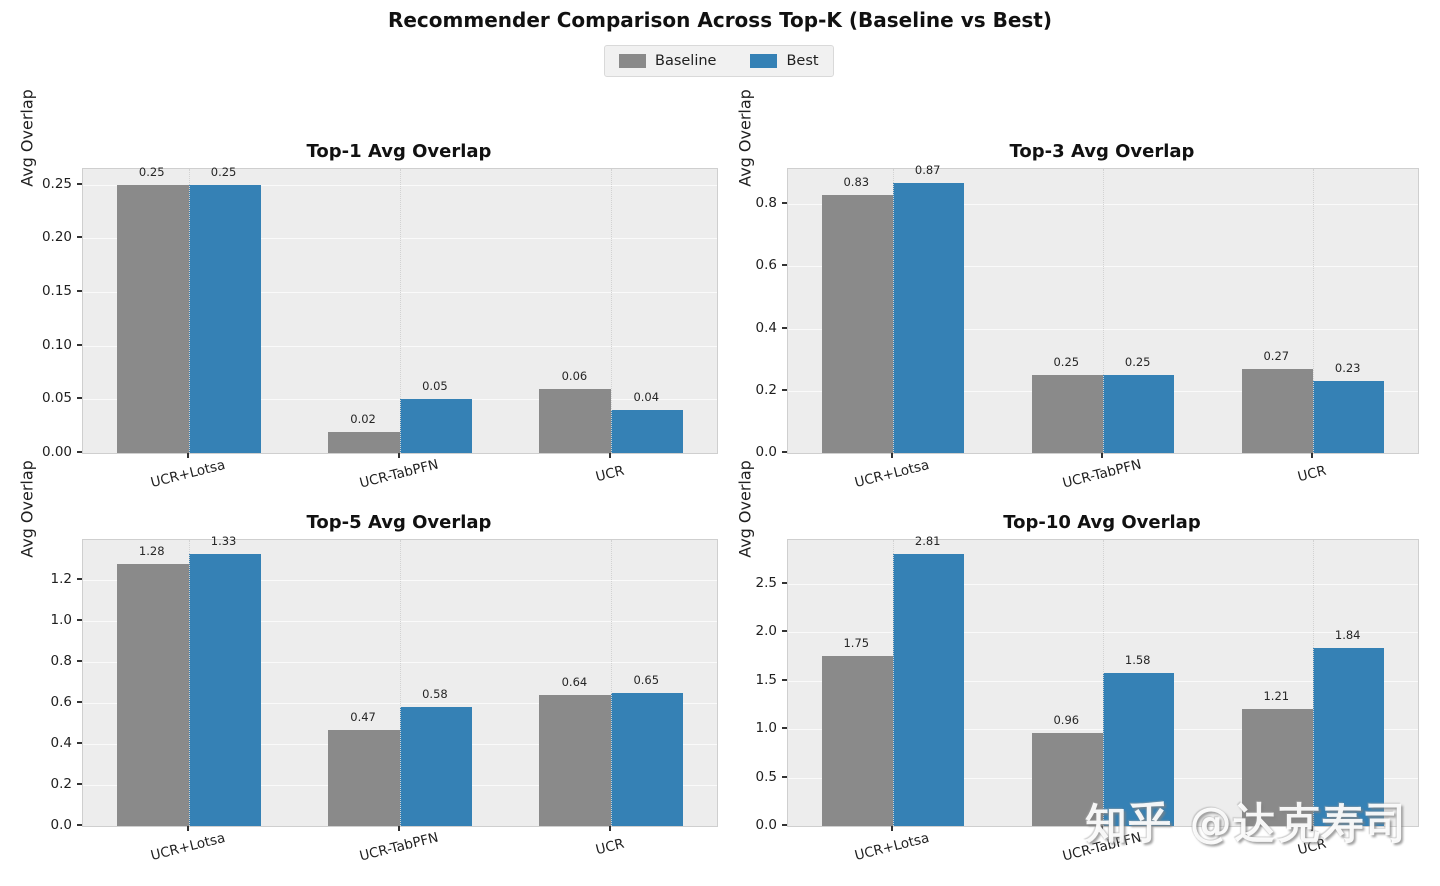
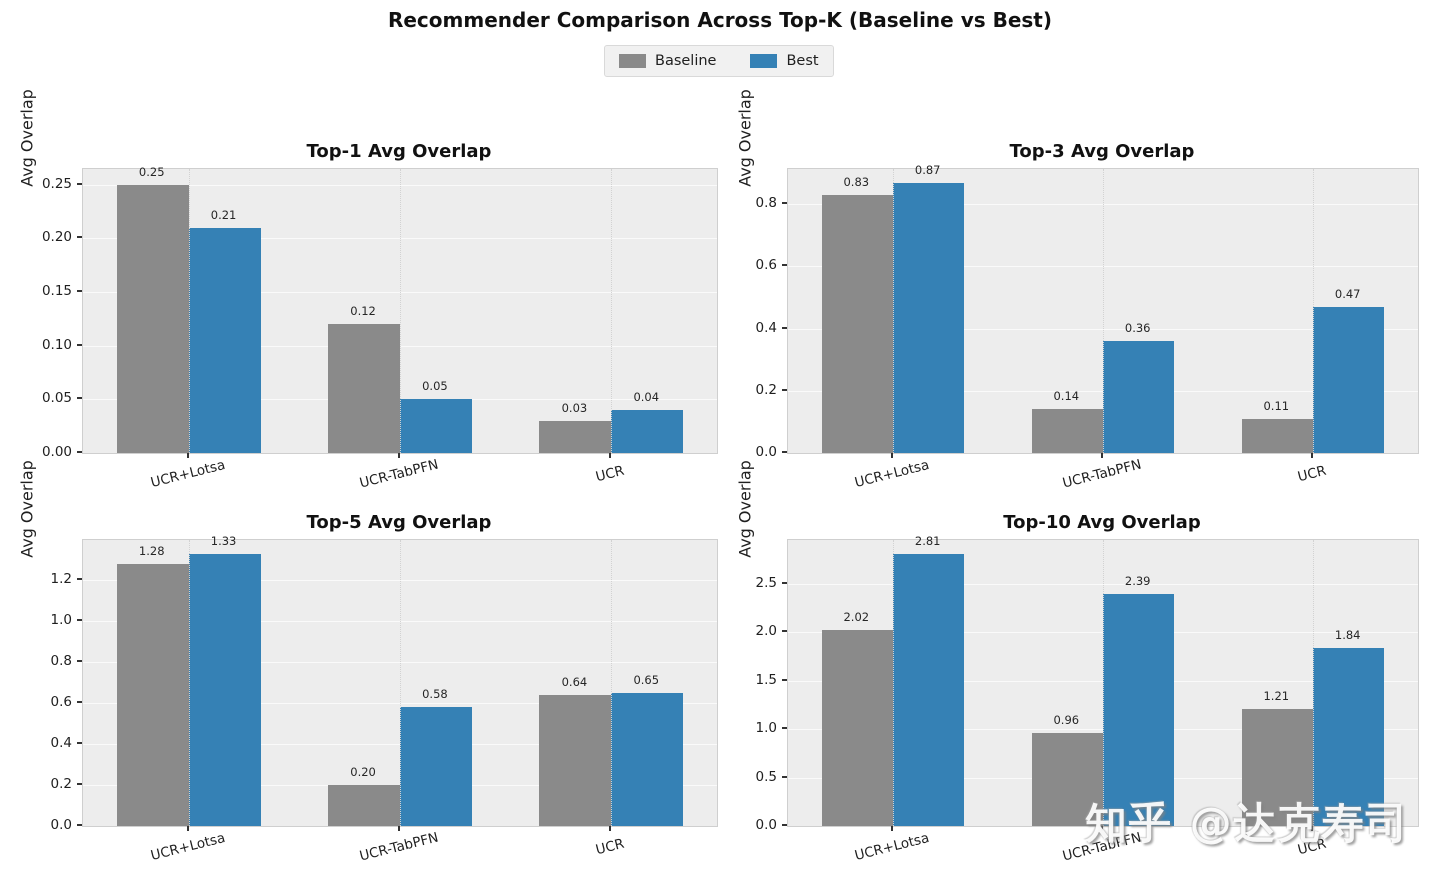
Top-1 Avg Overlap/Best/UCR+Lotsa: 0.25 -> 0.21
Top-1 Avg Overlap/Baseline/UCR-TabPFN: 0.02 -> 0.12
Top-1 Avg Overlap/Baseline/UCR: 0.06 -> 0.03
Top-3 Avg Overlap/Baseline/UCR-TabPFN: 0.25 -> 0.14
Top-3 Avg Overlap/Best/UCR-TabPFN: 0.25 -> 0.36
Top-3 Avg Overlap/Baseline/UCR: 0.27 -> 0.11
Top-3 Avg Overlap/Best/UCR: 0.23 -> 0.47
Top-5 Avg Overlap/Baseline/UCR-TabPFN: 0.47 -> 0.20
Top-10 Avg Overlap/Baseline/UCR+Lotsa: 1.75 -> 2.02
Top-10 Avg Overlap/Best/UCR-TabPFN: 1.58 -> 2.39
